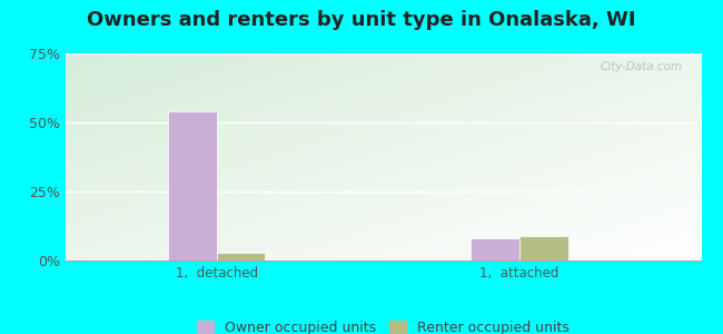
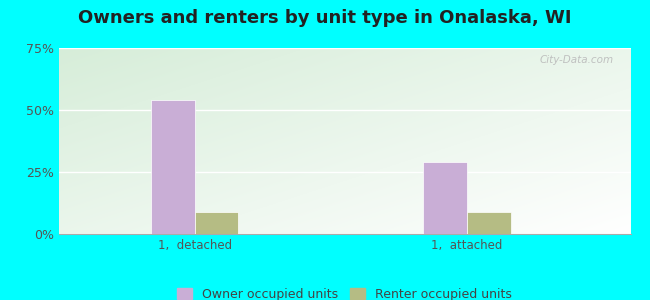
Renter occupied units/1, detached: 3% -> 9%
Owner occupied units/1, attached: 8% -> 29%
